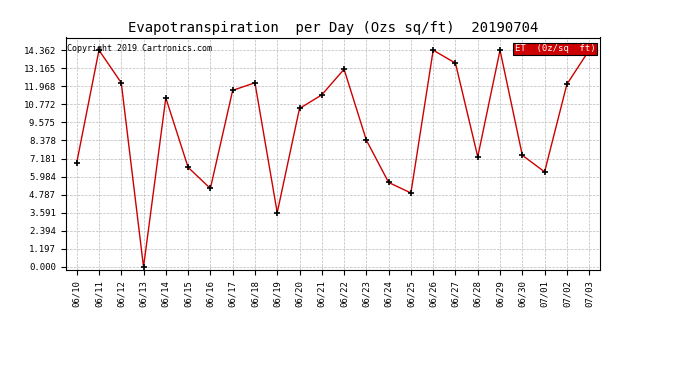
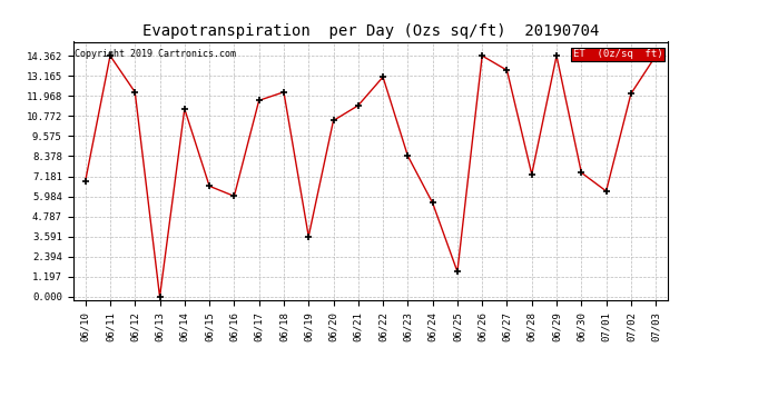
06/16: 5.2 -> 6.0
06/25: 4.9 -> 1.5
